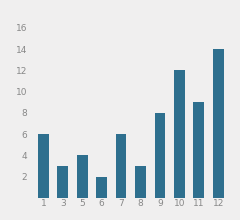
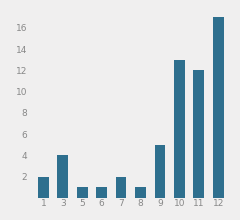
1: 6 -> 2
3: 3 -> 4
5: 4 -> 1
6: 2 -> 1
7: 6 -> 2
8: 3 -> 1
9: 8 -> 5
10: 12 -> 13
11: 9 -> 12
12: 14 -> 17
